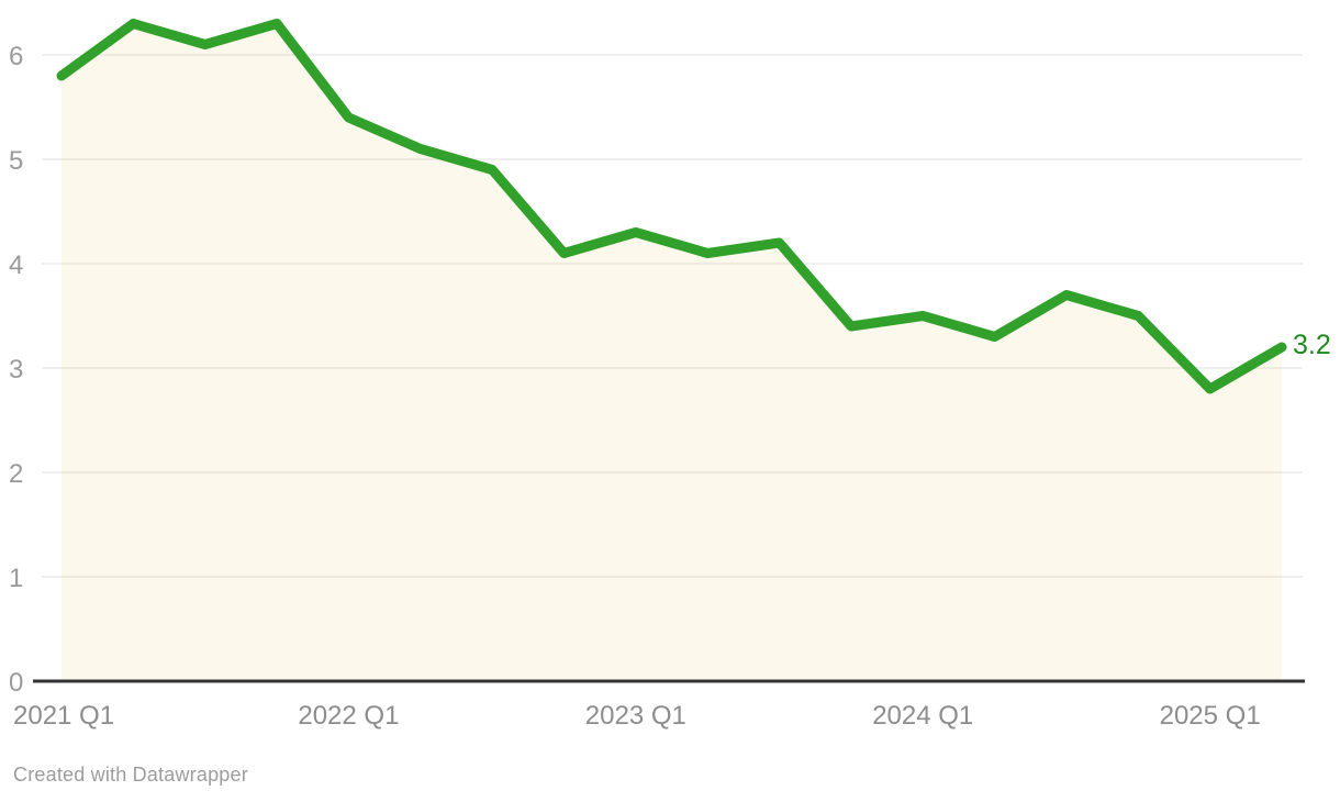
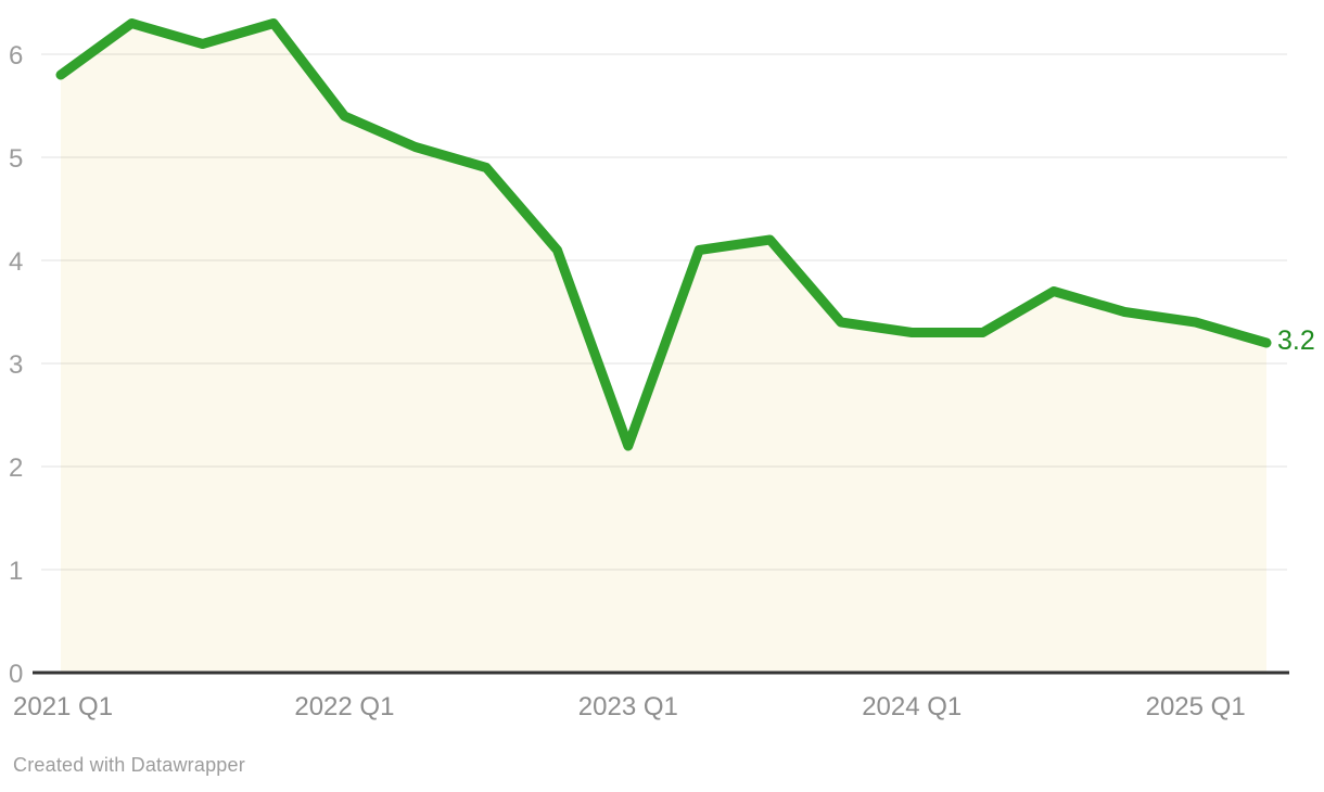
2023 Q1: 4.3 -> 2.2
2024 Q1: 3.5 -> 3.3
2025 Q1: 2.8 -> 3.4
